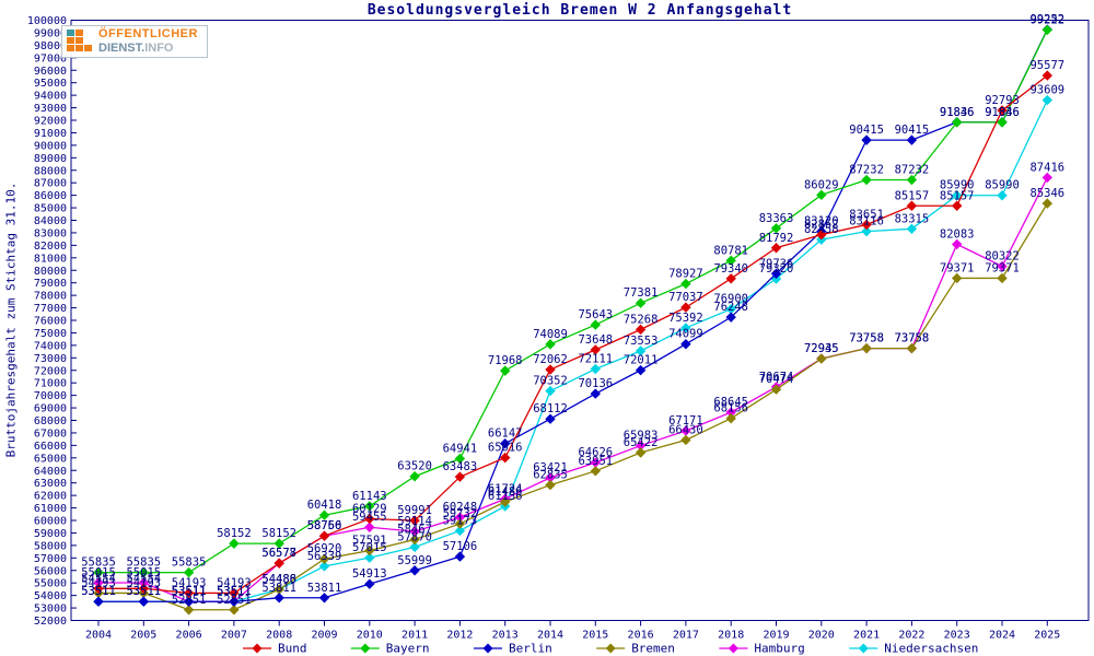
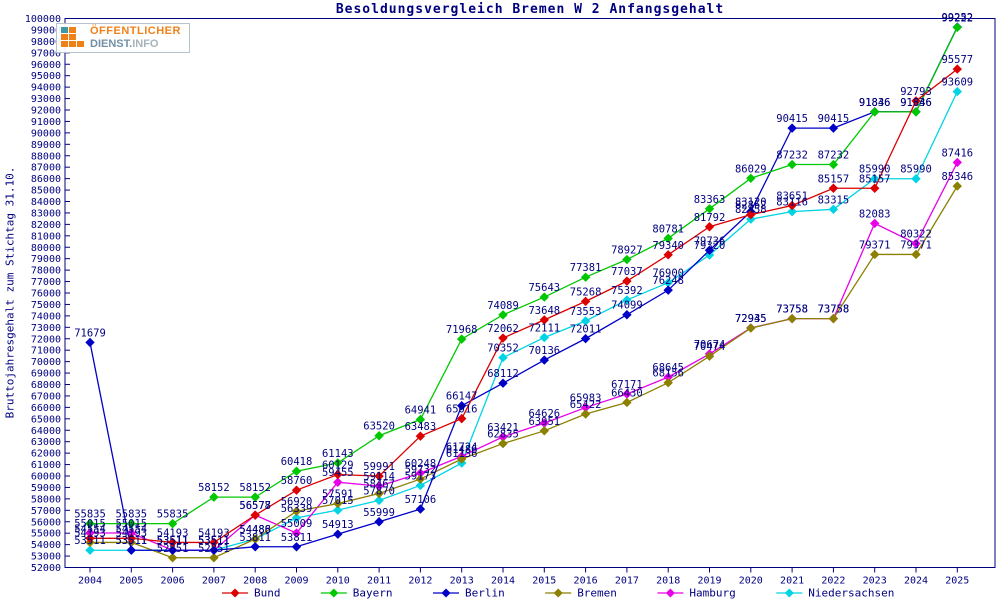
Berlin/2004: 53511 -> 71679
Hamburg/2009: 58756 -> 55009
